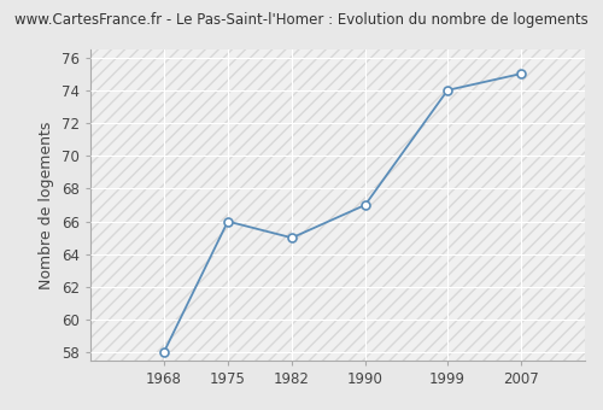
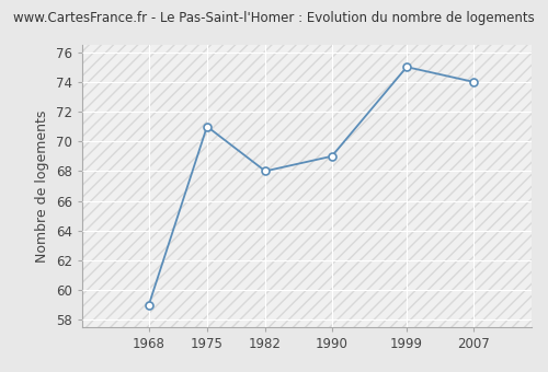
1968: 58 -> 59
1975: 66 -> 71
1982: 65 -> 68
1990: 67 -> 69
1999: 74 -> 75
2007: 75 -> 74
